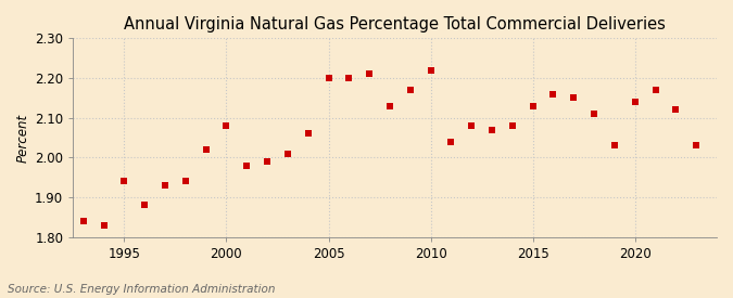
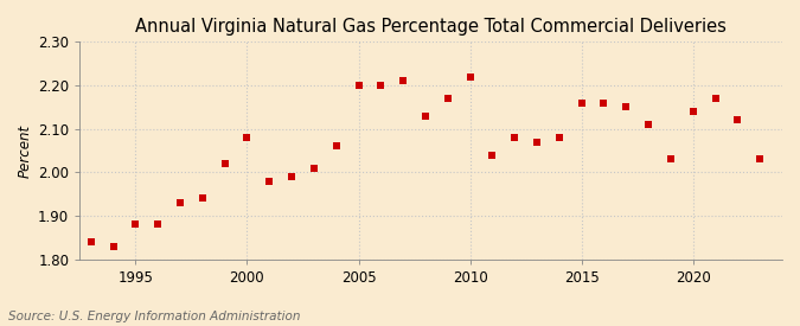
1995: 1.94 -> 1.88
2015: 2.13 -> 2.16
